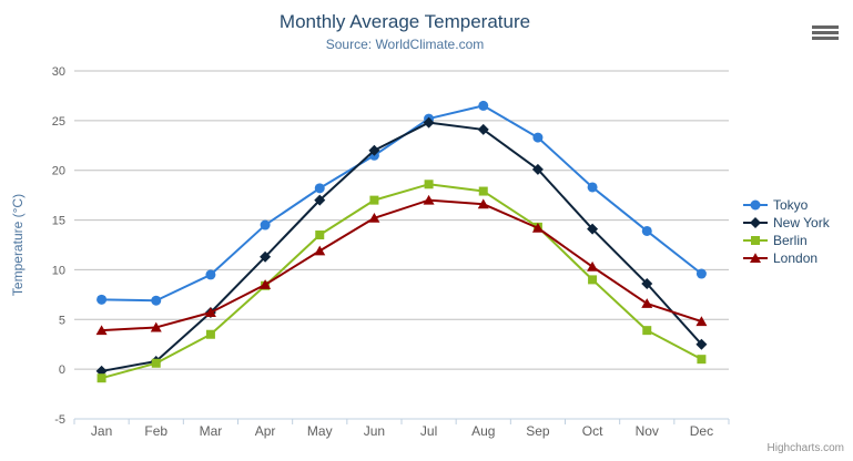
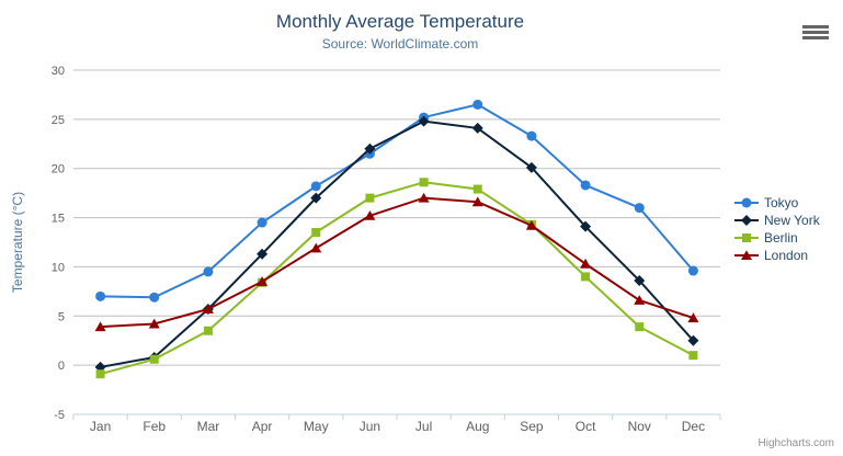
Tokyo/Nov: 14 -> 16
